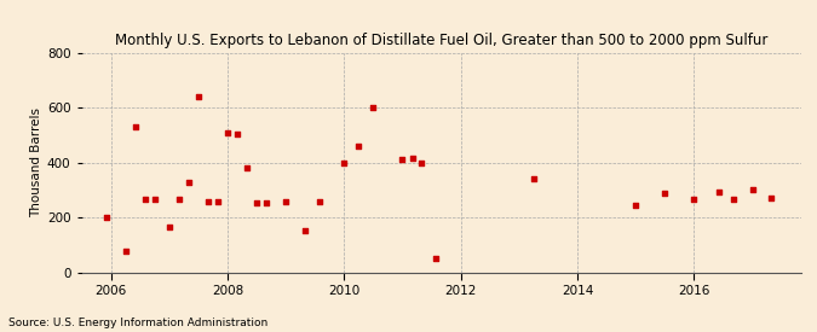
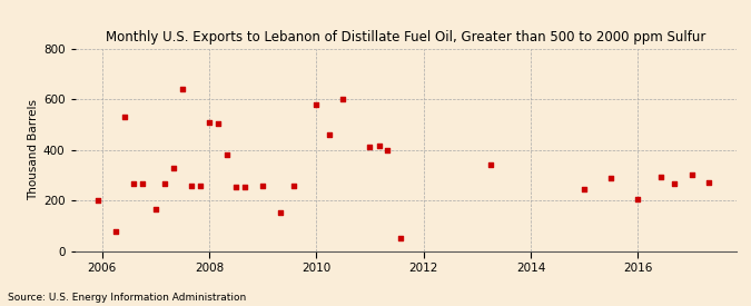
2010: 400 -> 580
2016: 265 -> 205
